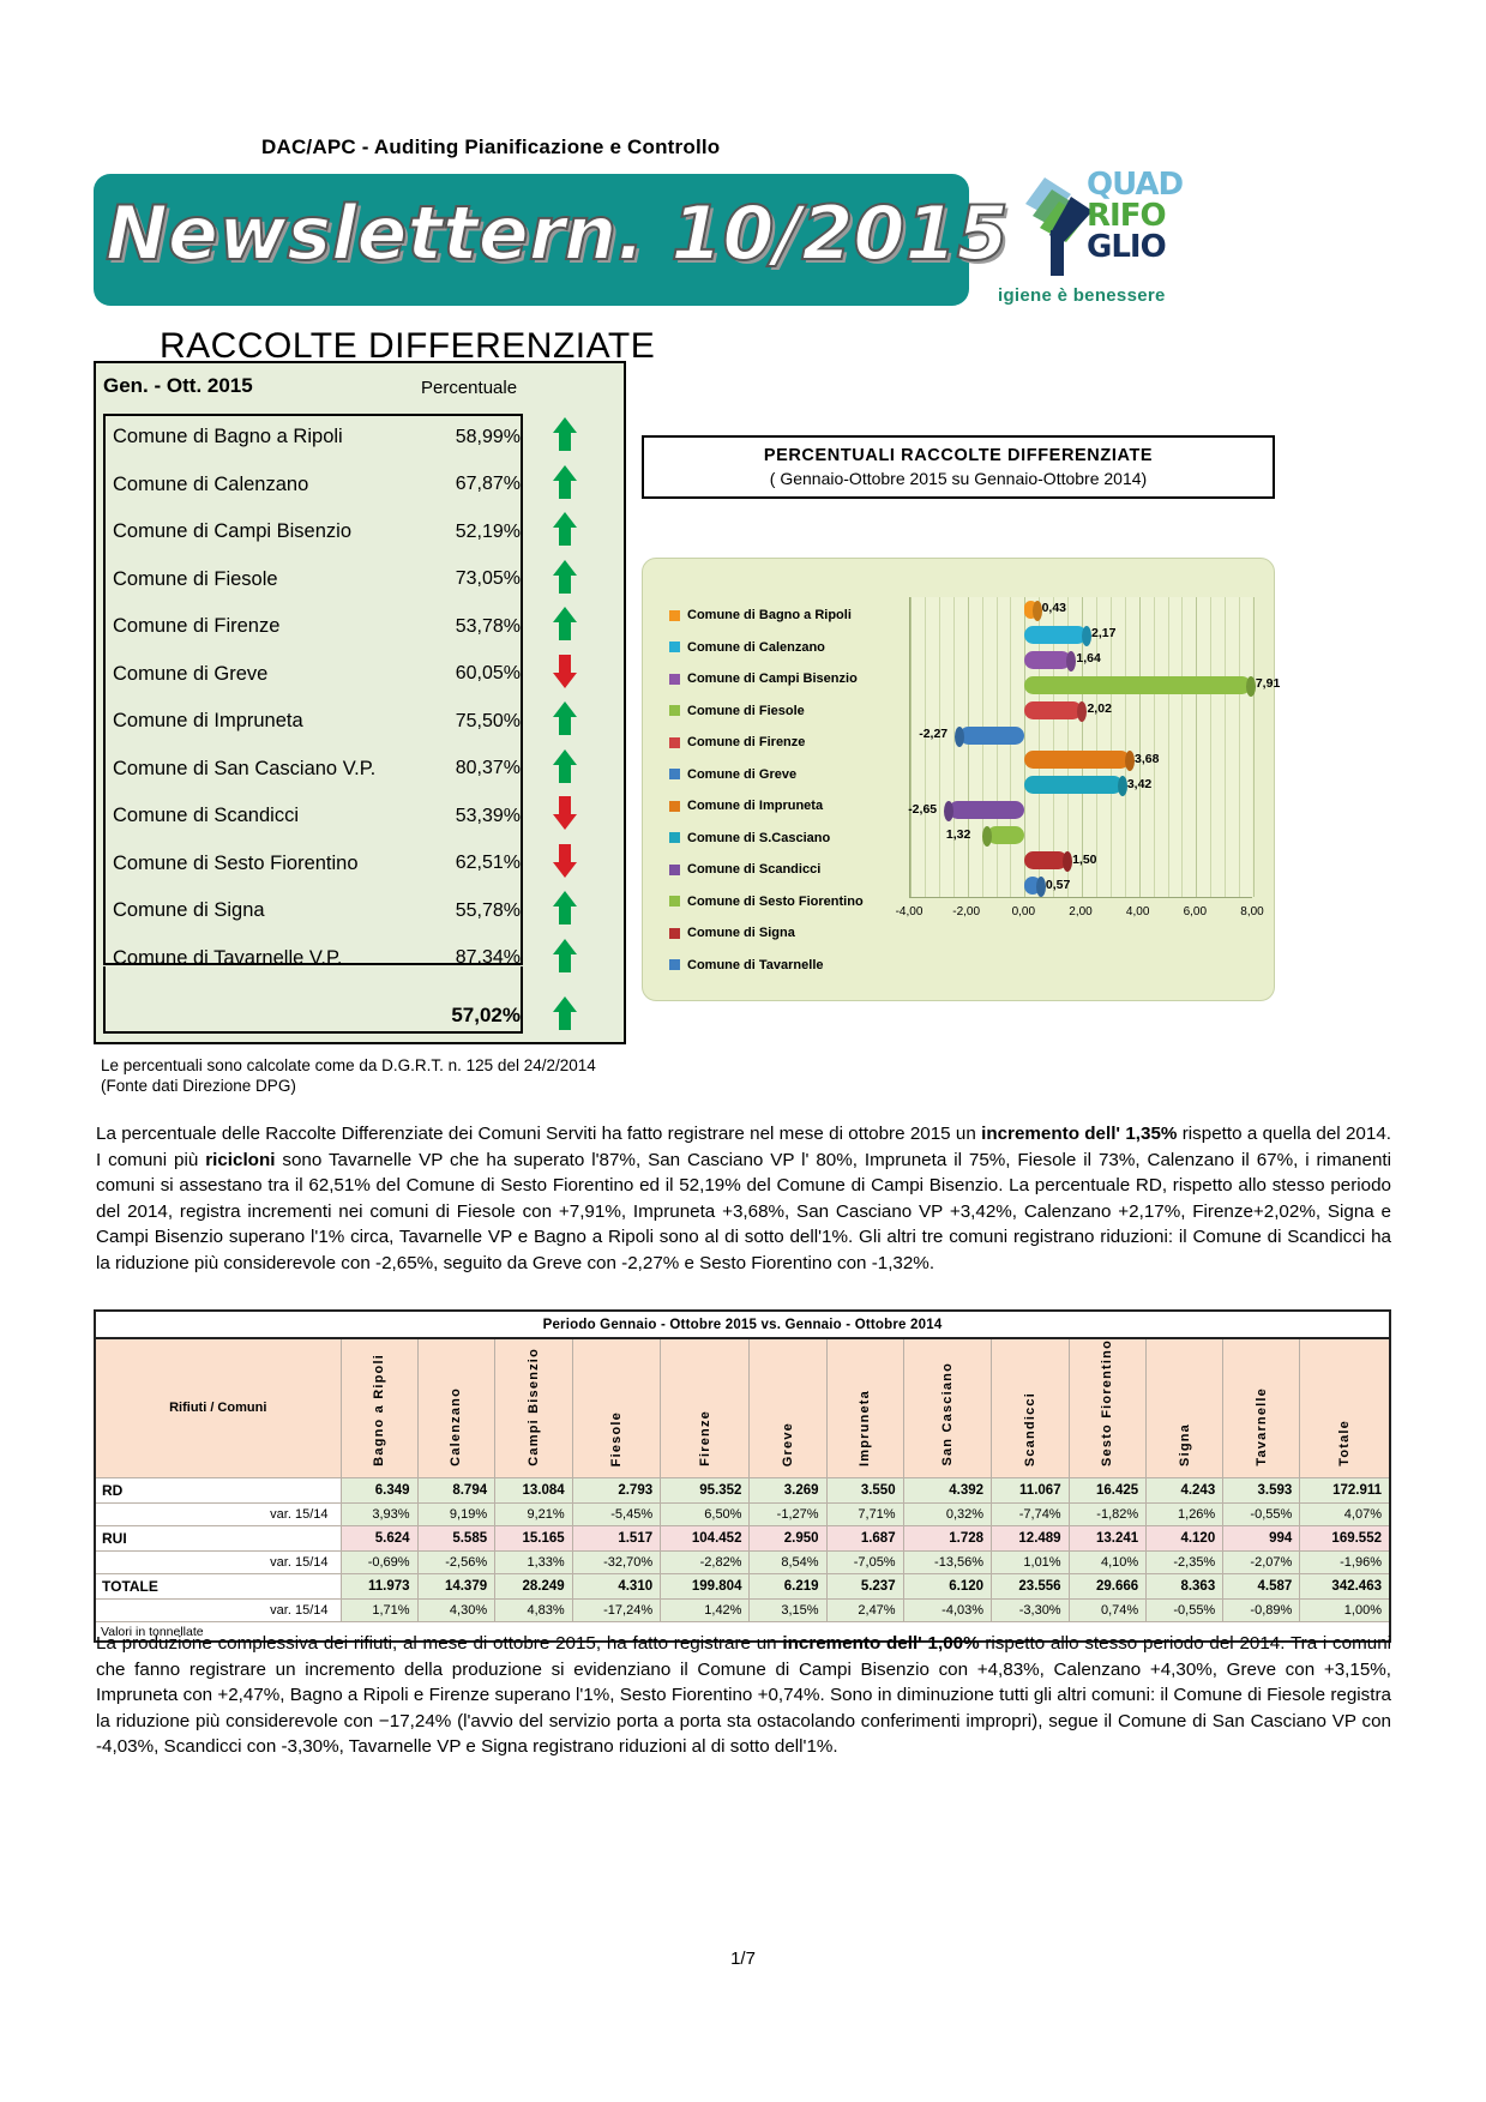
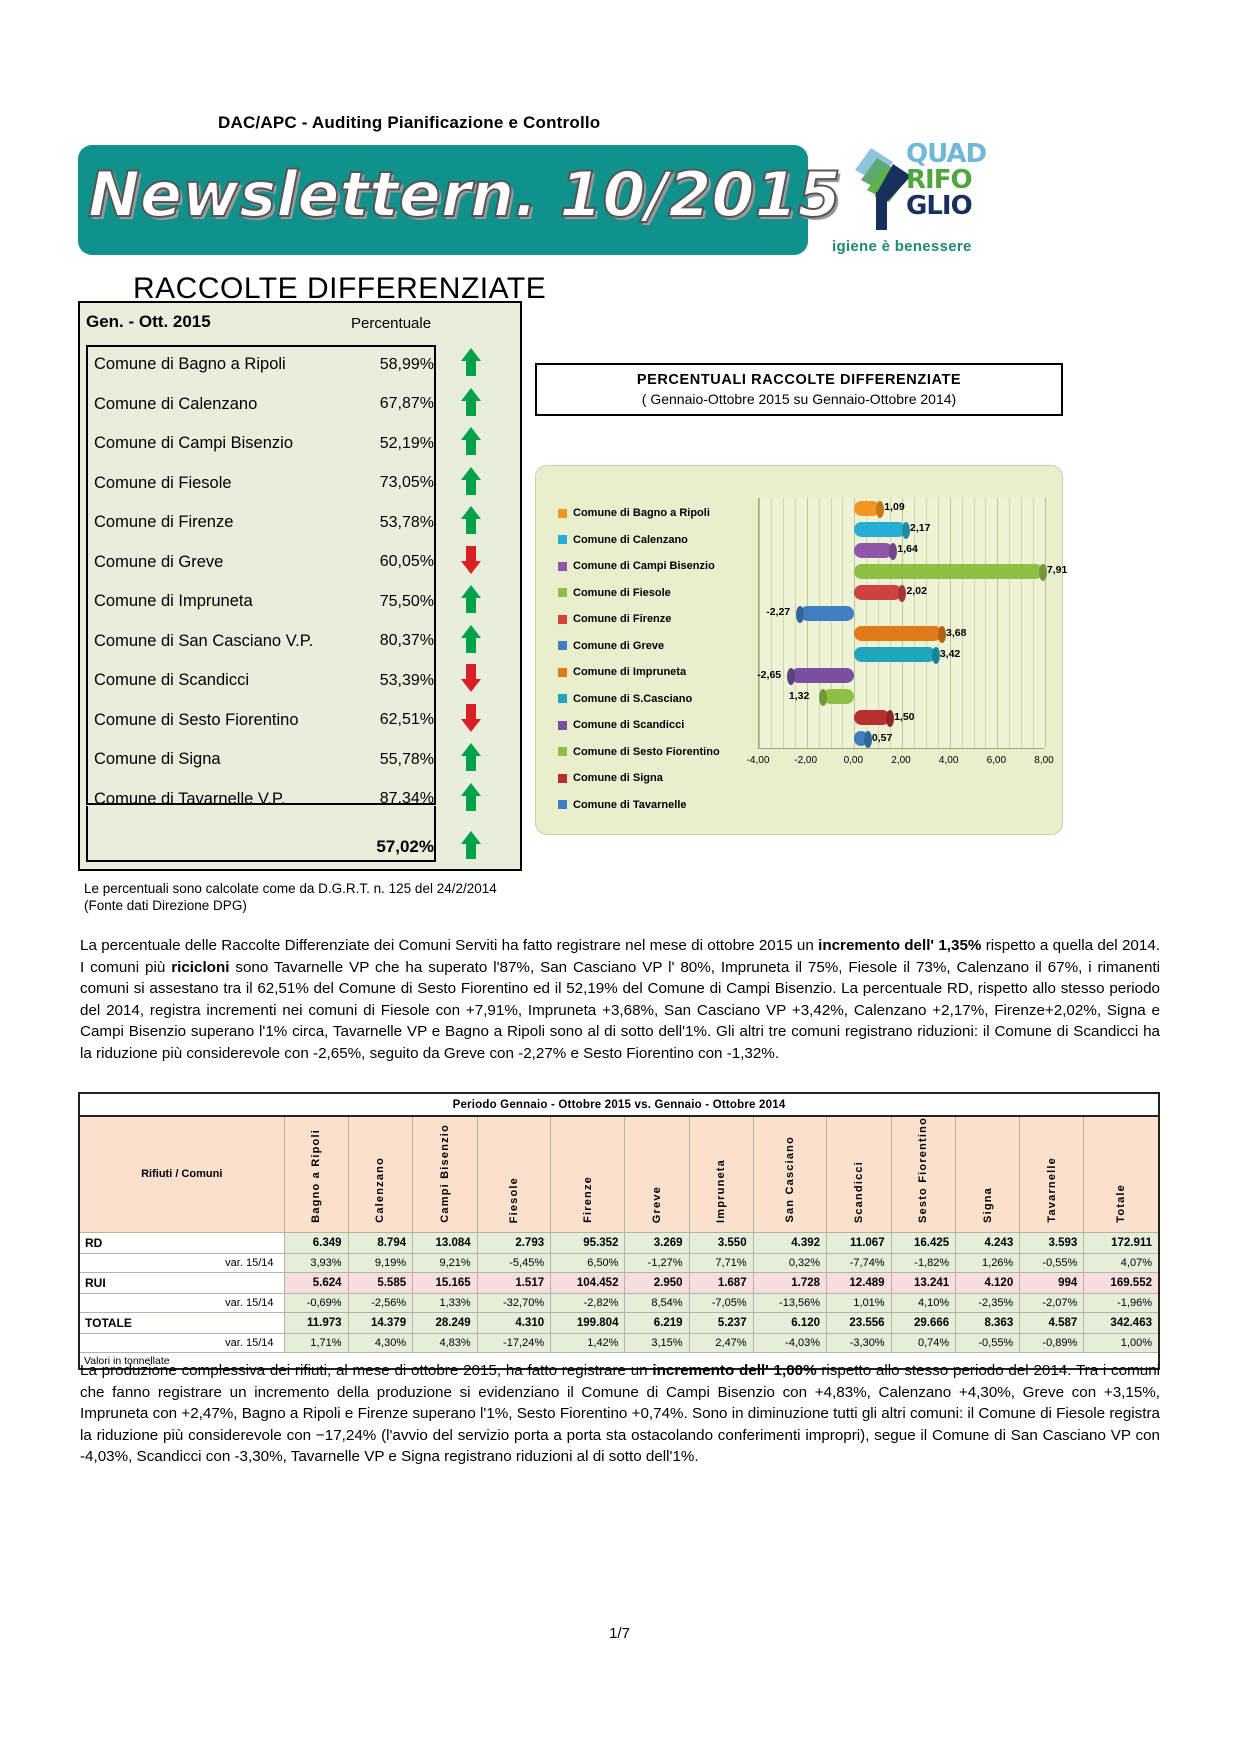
Comune di Bagno a Ripoli: 0,43 -> 1,09
